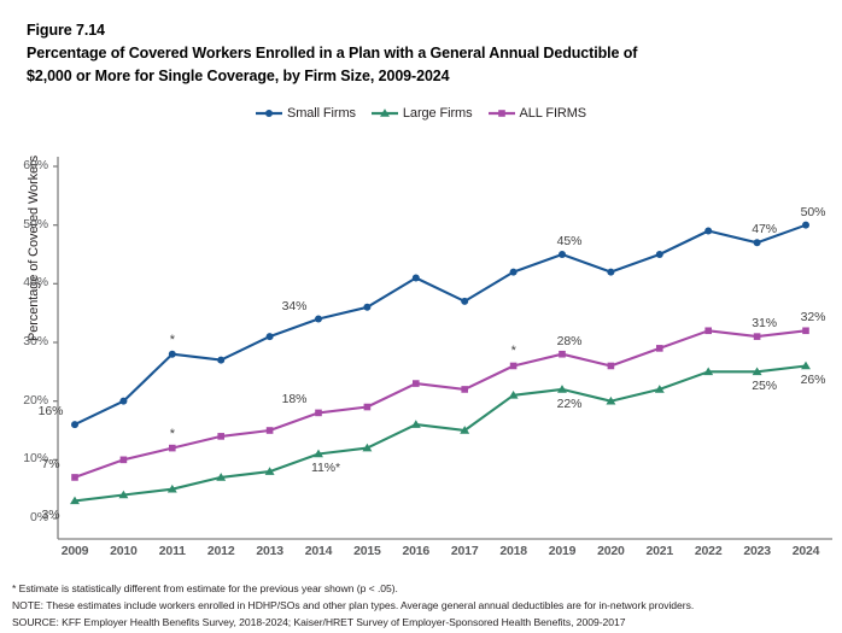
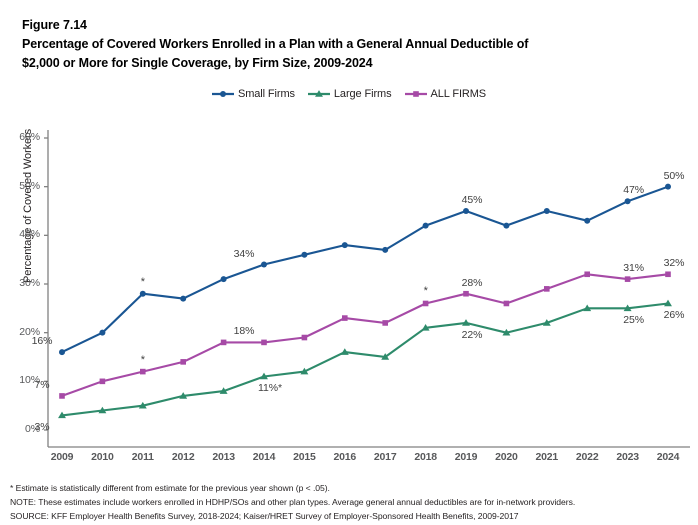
ALL FIRMS/2013: 15% -> 18%
Small Firms/2016: 41% -> 38%
Small Firms/2022: 49% -> 43%
